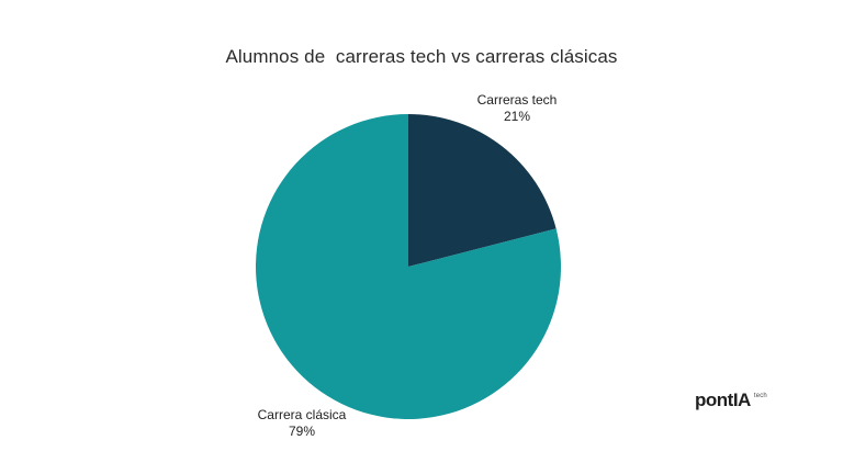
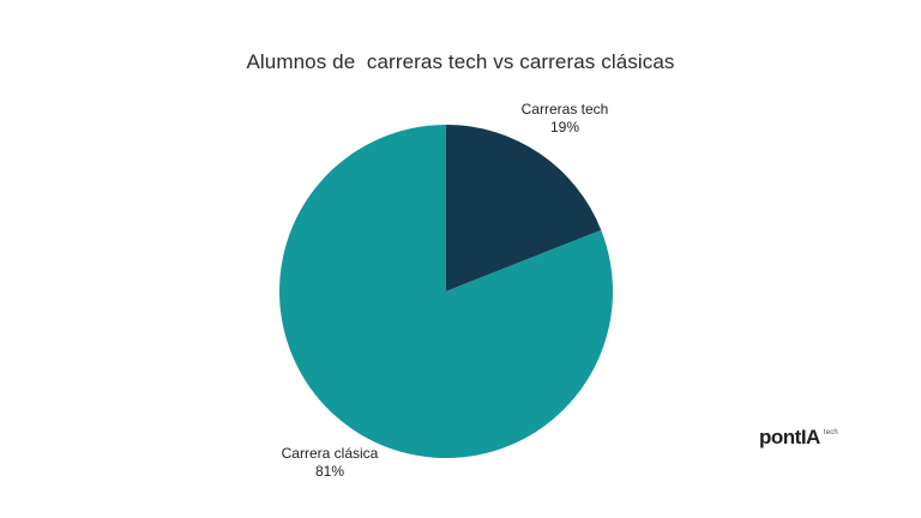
Carreras tech: 21% -> 19%
Carrera clásica: 79% -> 81%
